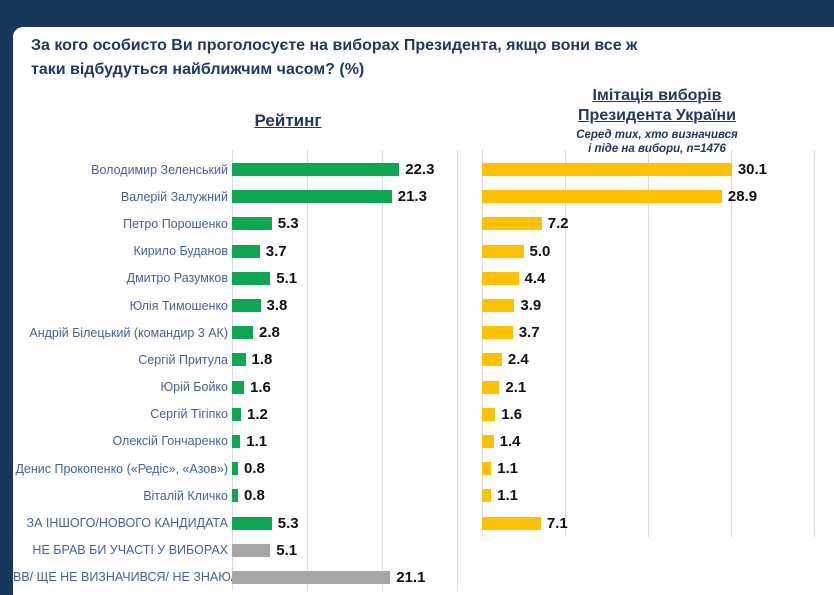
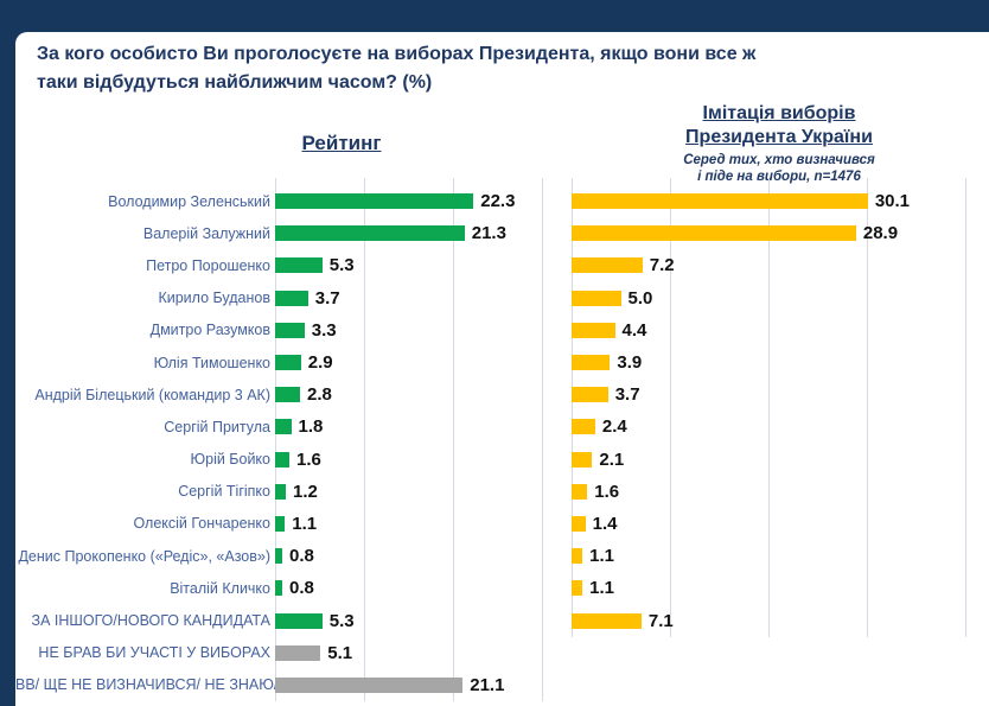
Рейтинг/Дмитро Разумков: 5.1 -> 3.3
Рейтинг/Юлія Тимошенко: 3.8 -> 2.9
